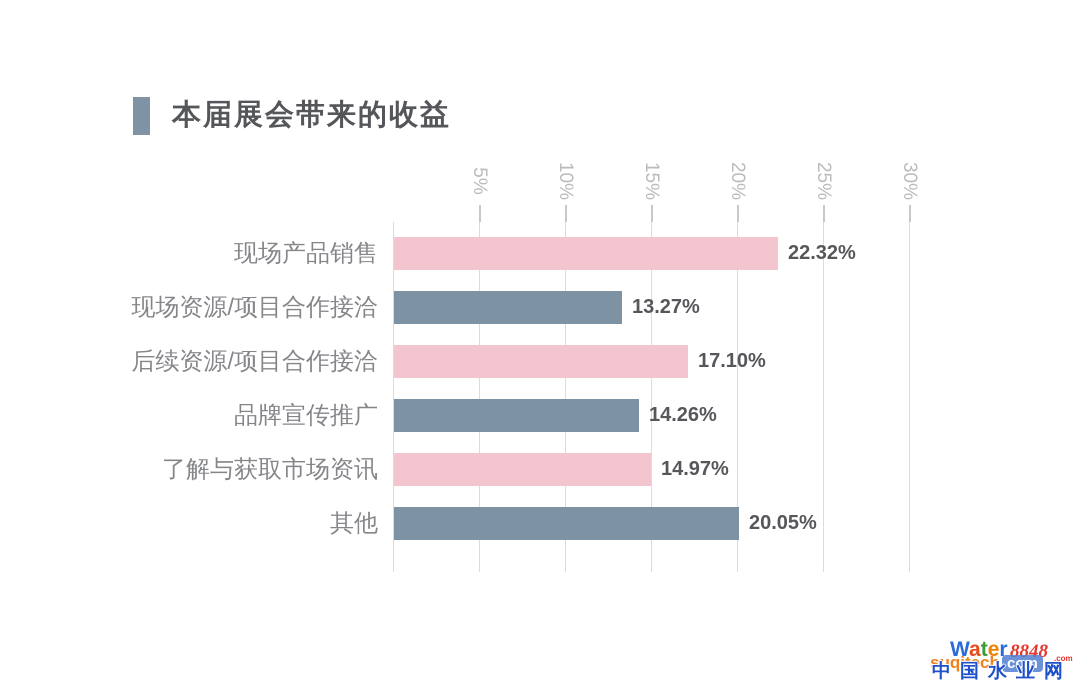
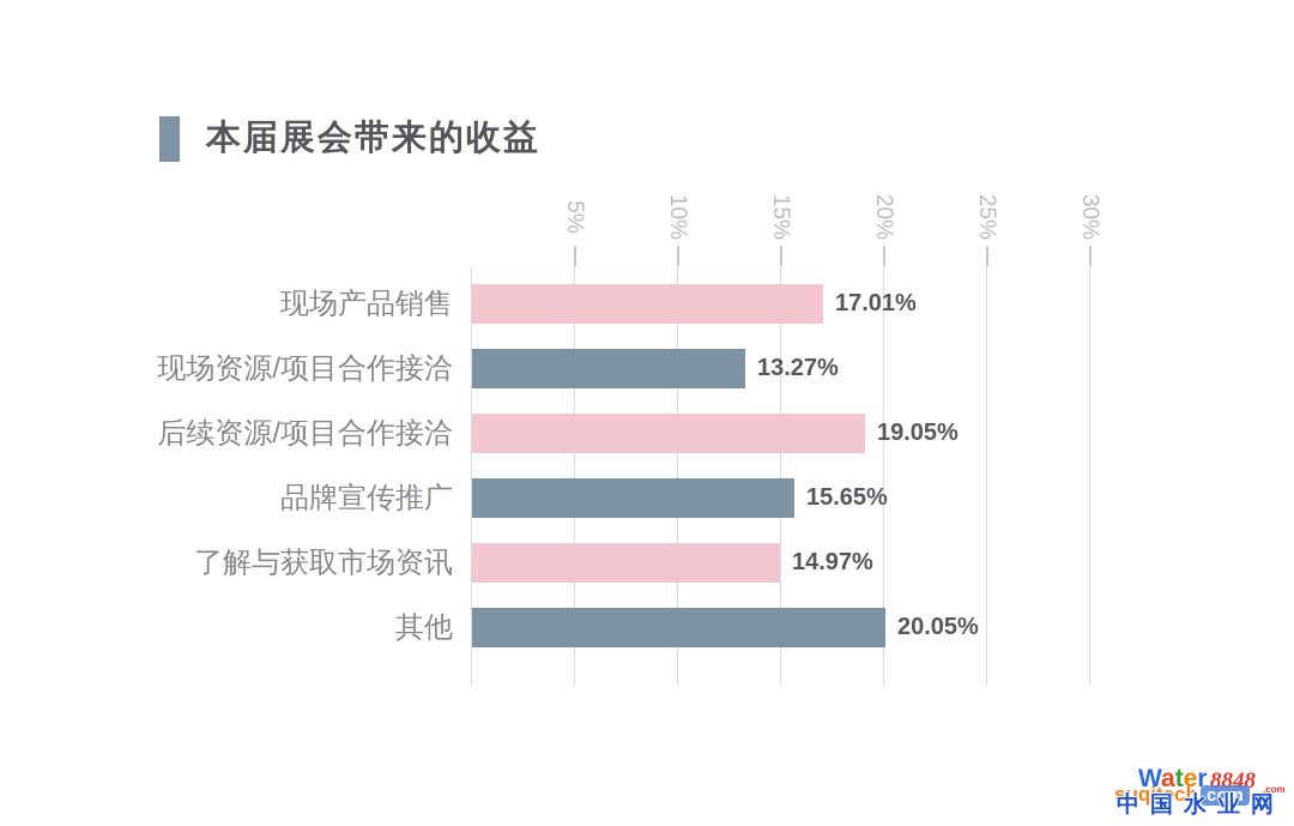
现场产品销售: 22.32% -> 17.01%
后续资源/项目合作接洽: 17.10% -> 19.05%
品牌宣传推广: 14.26% -> 15.65%
